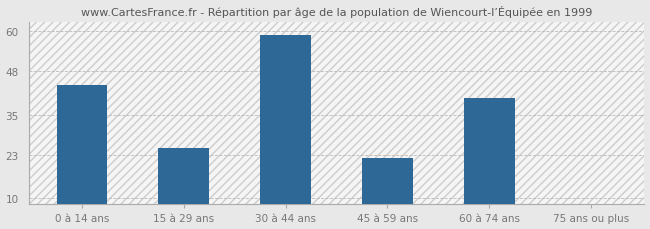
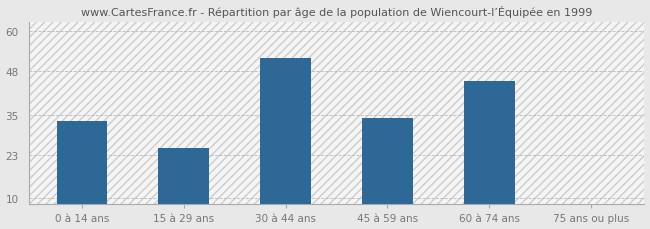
0 à 14 ans: 44 -> 33
30 à 44 ans: 59 -> 52
45 à 59 ans: 22 -> 34
60 à 74 ans: 40 -> 45
